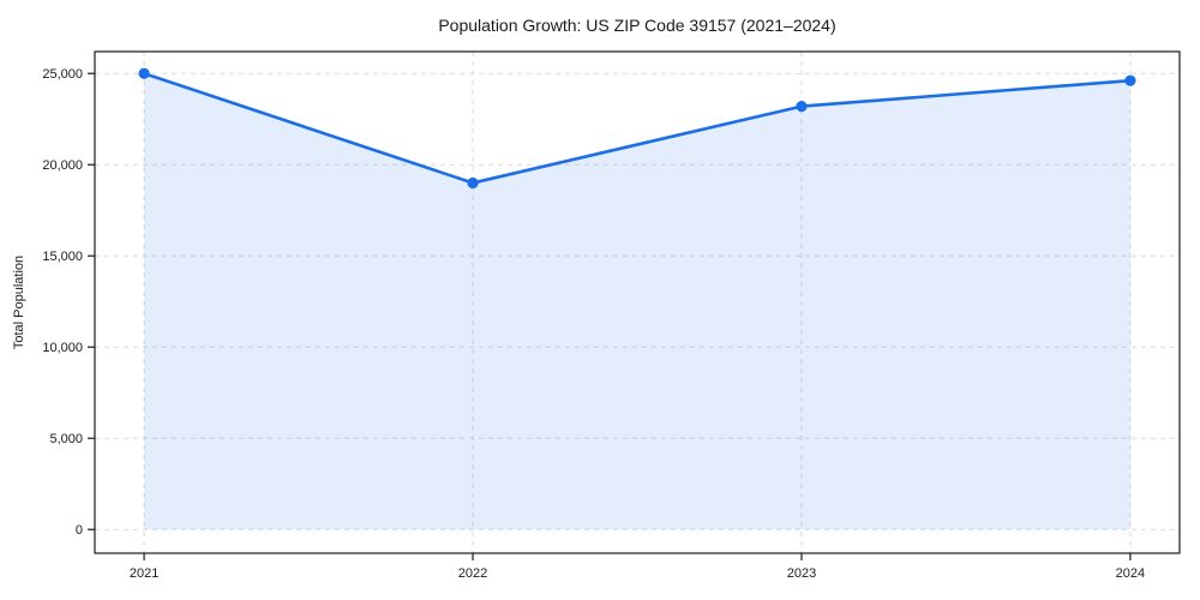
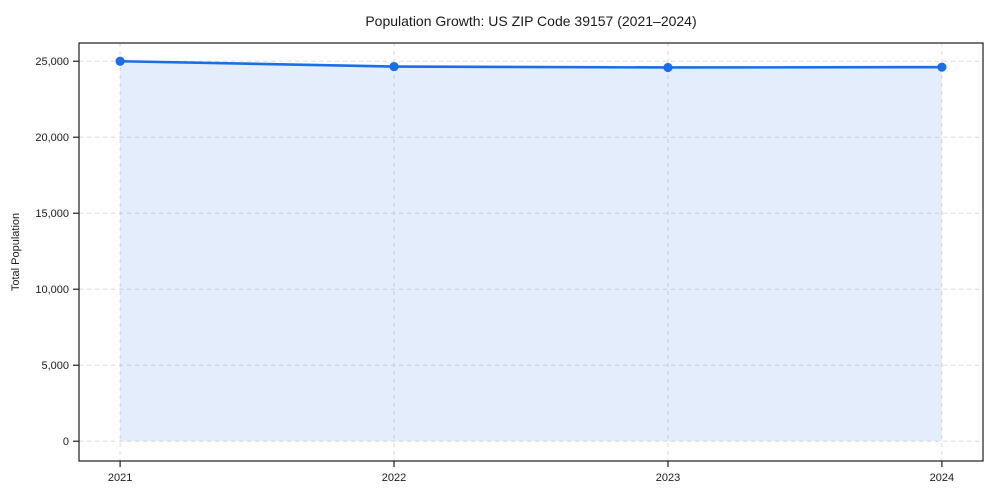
2022: 19000 -> 24600
2023: 23200 -> 24600
